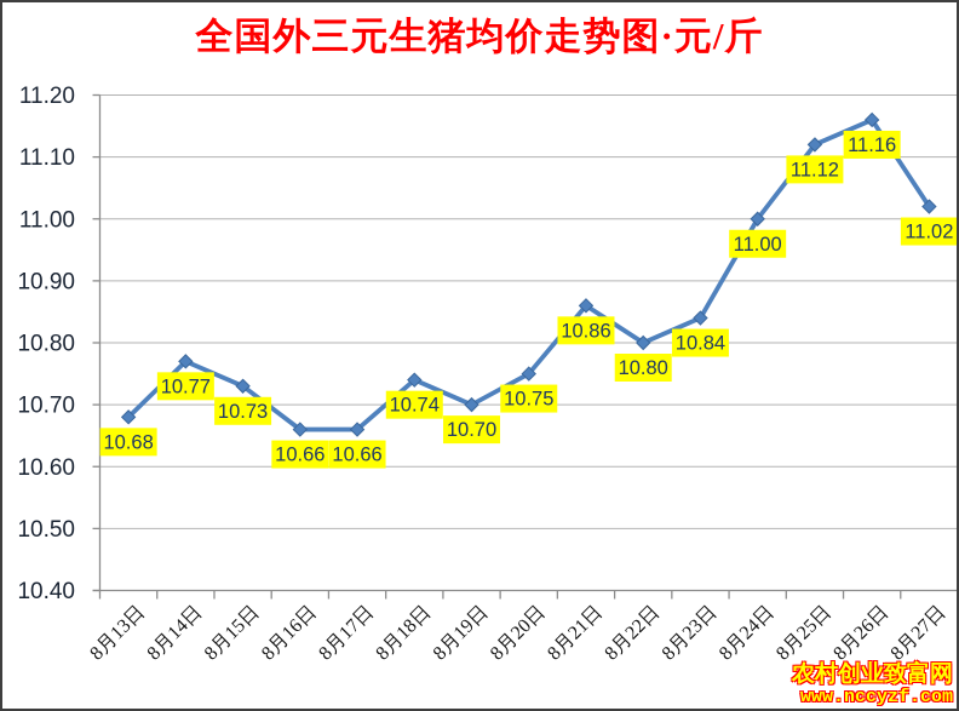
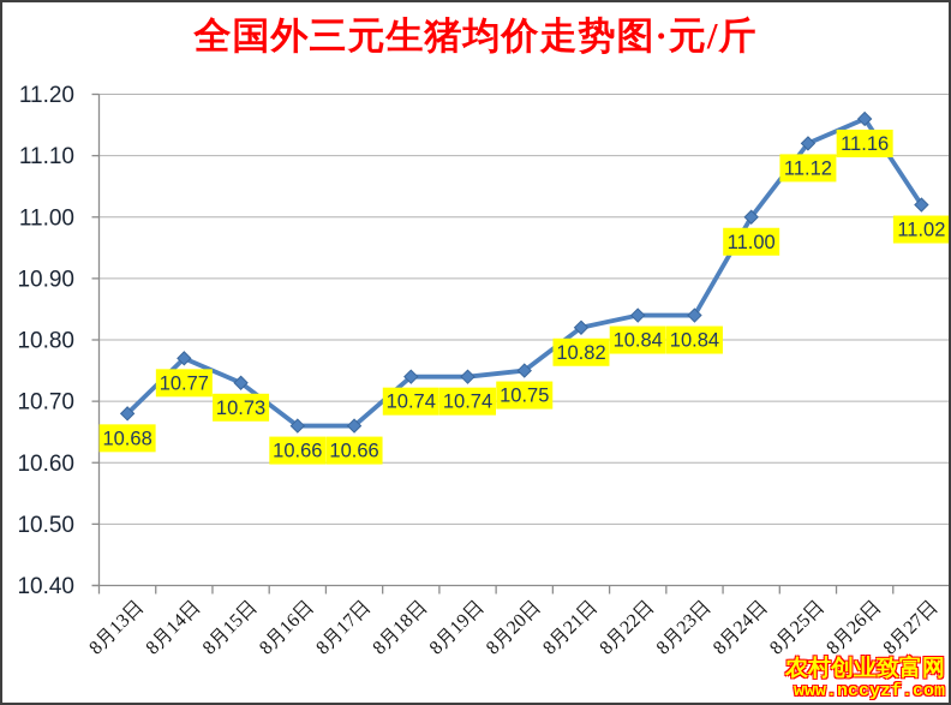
8月19日: 10.70 -> 10.74
8月21日: 10.86 -> 10.82
8月22日: 10.80 -> 10.84
